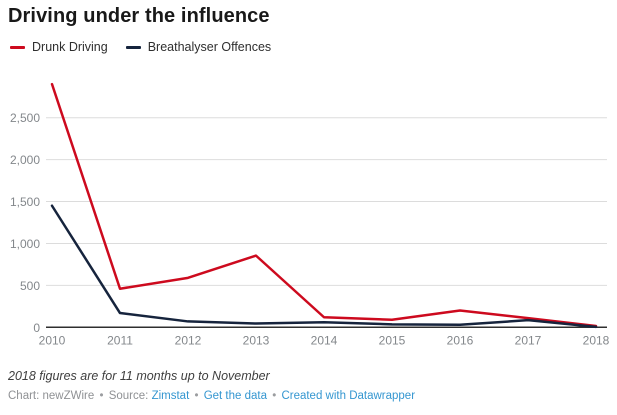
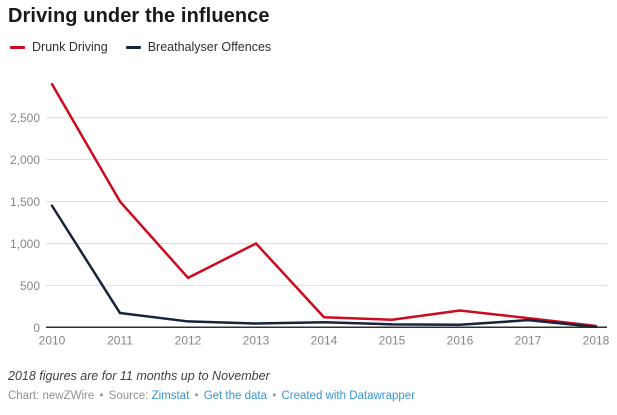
Drunk Driving/2011: 500 -> 1500
Drunk Driving/2013: 900 -> 1000
